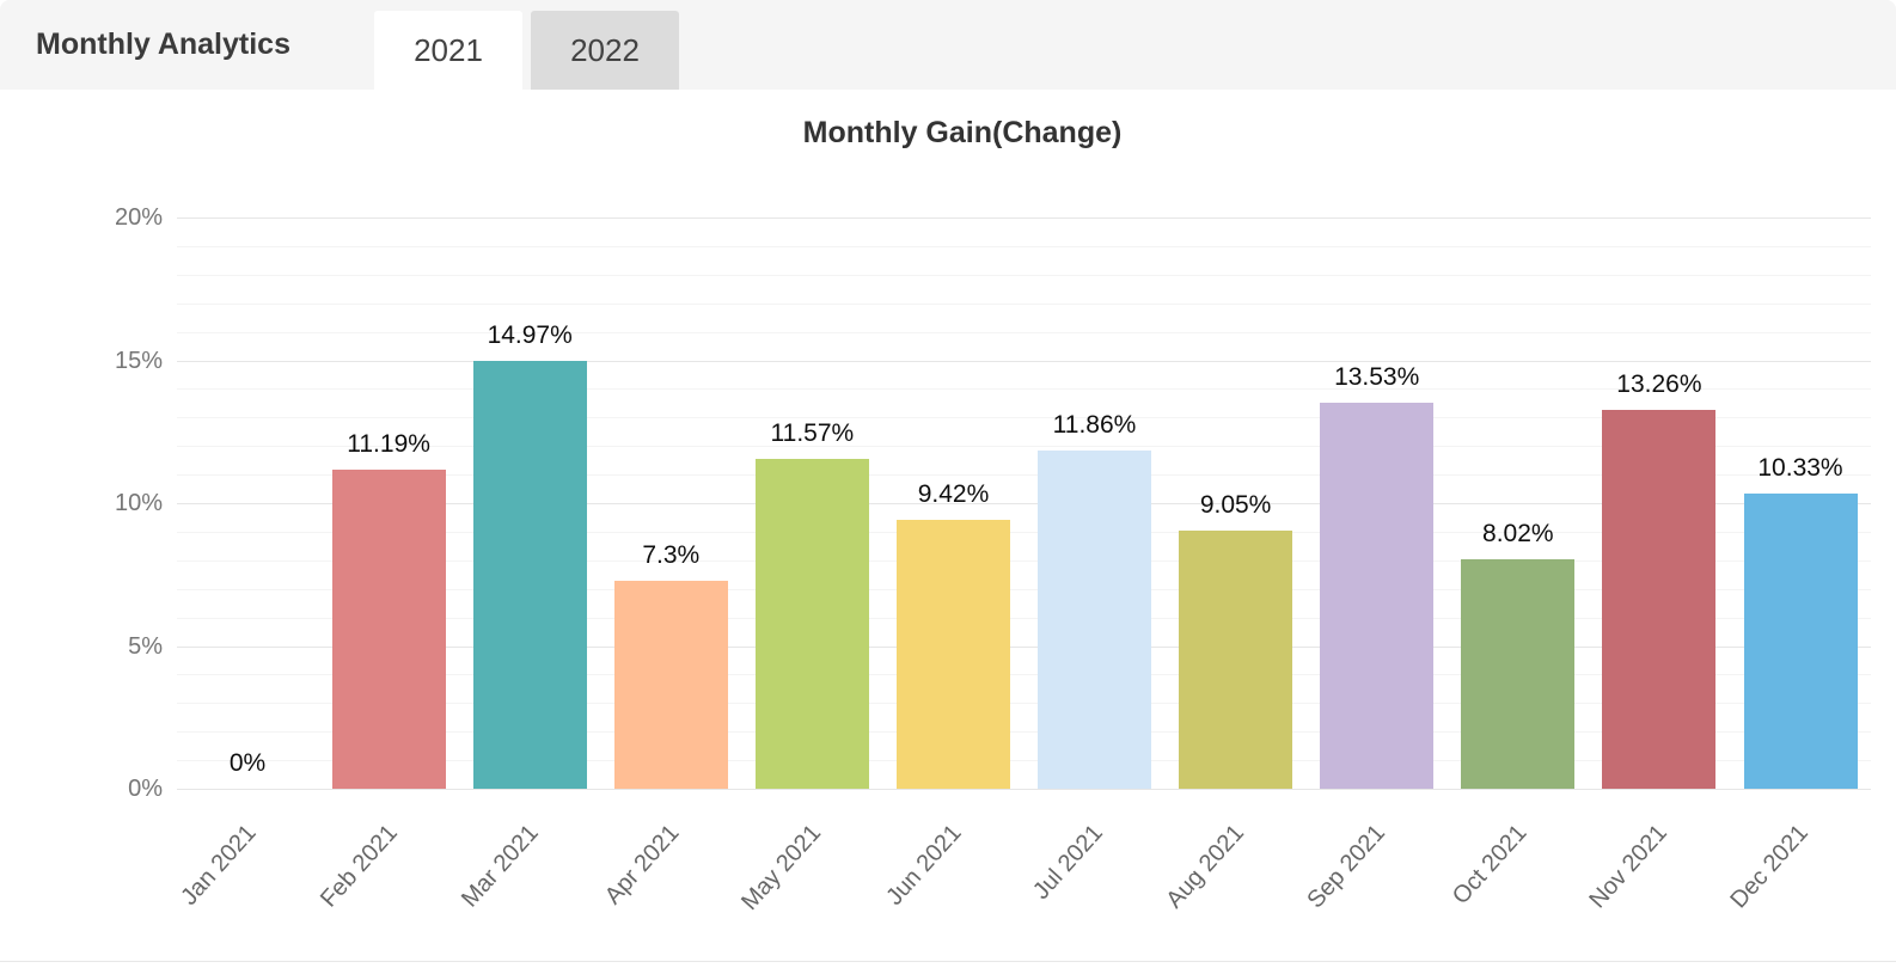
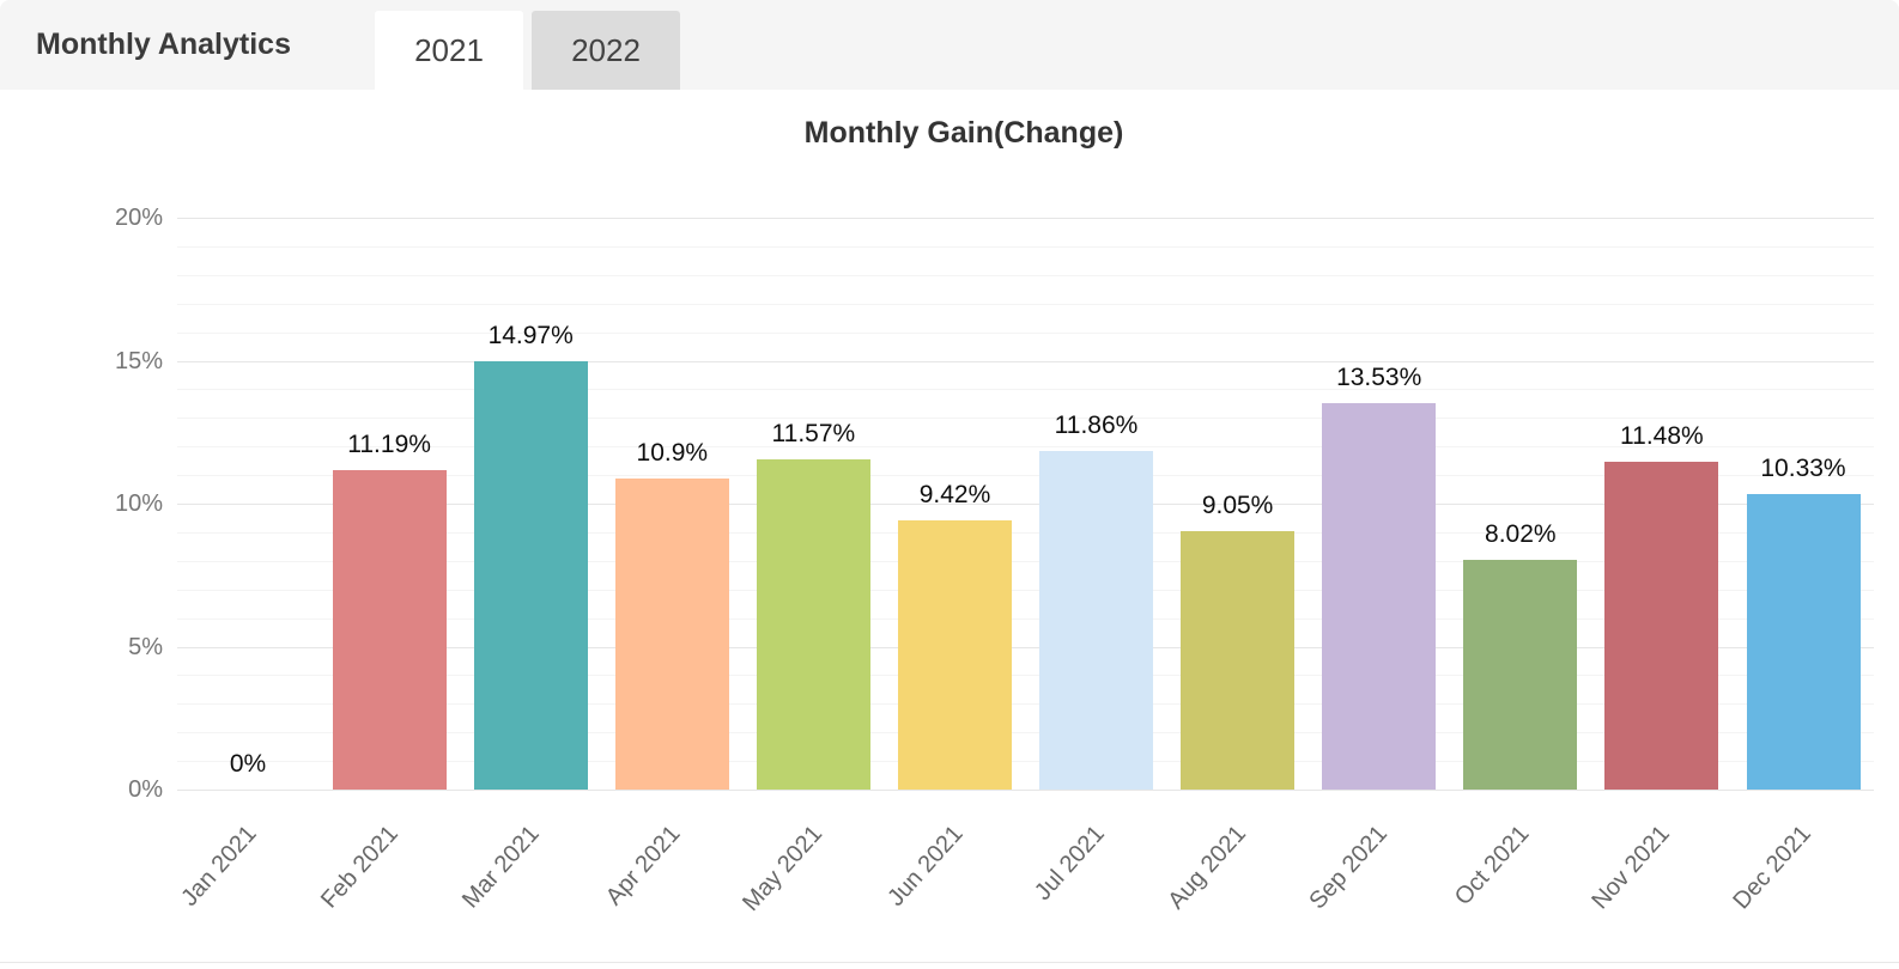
Apr 2021: 7.3% -> 10.9%
Nov 2021: 13.26% -> 11.48%
